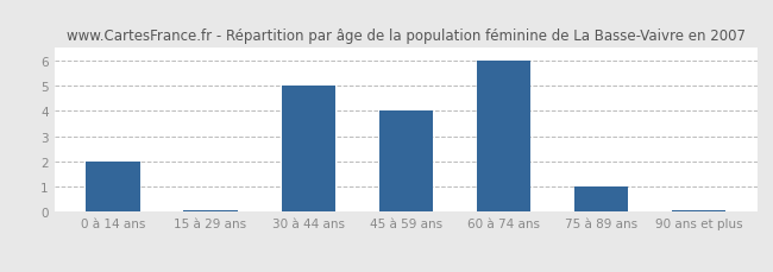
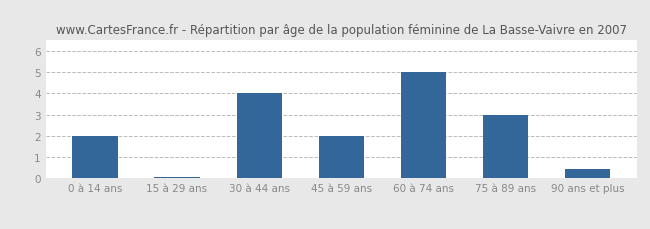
30 à 44 ans: 5.00 -> 4.00
45 à 59 ans: 4.00 -> 2.00
60 à 74 ans: 6.00 -> 5.00
75 à 89 ans: 1.00 -> 3.00
90 ans et plus: 0.05 -> 0.45
